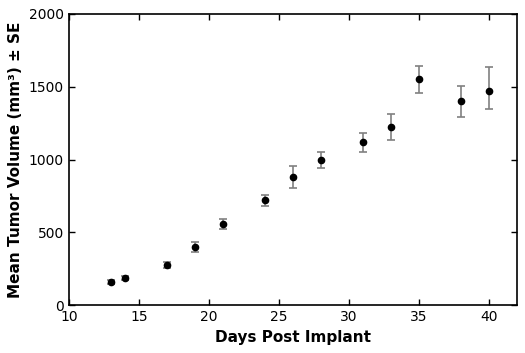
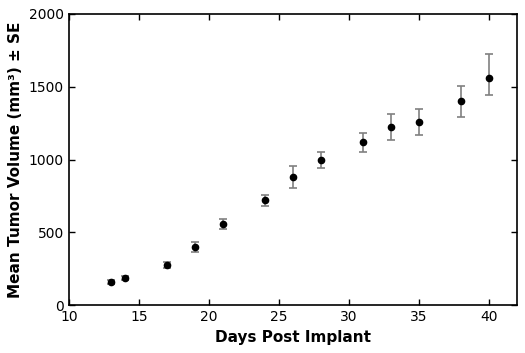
35: 1550 -> 1260
40: 1470 -> 1560
